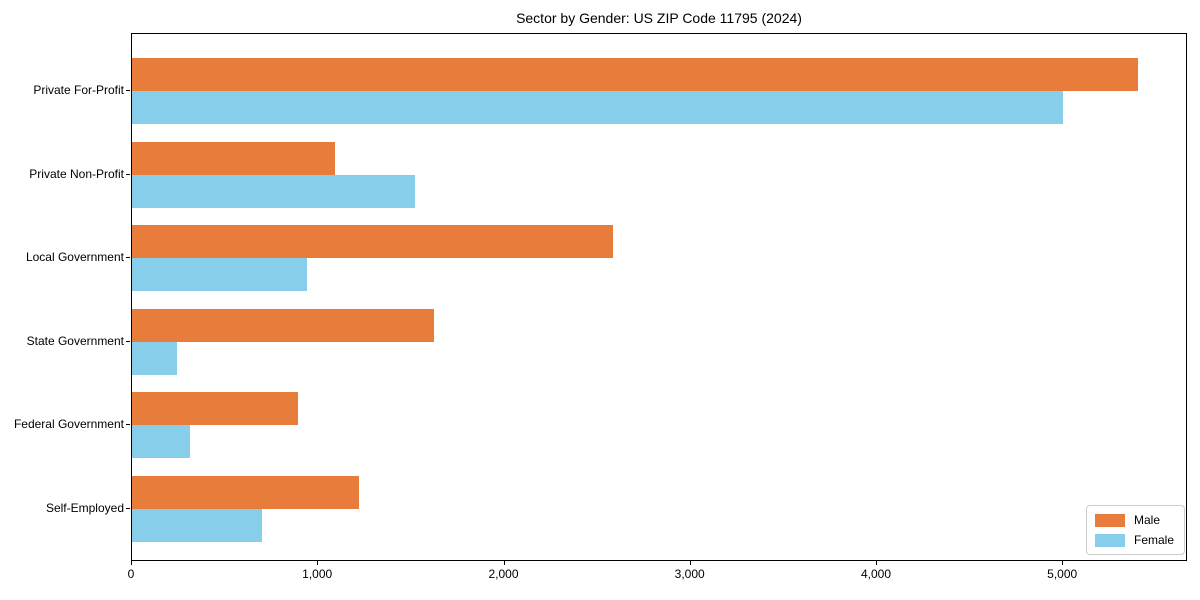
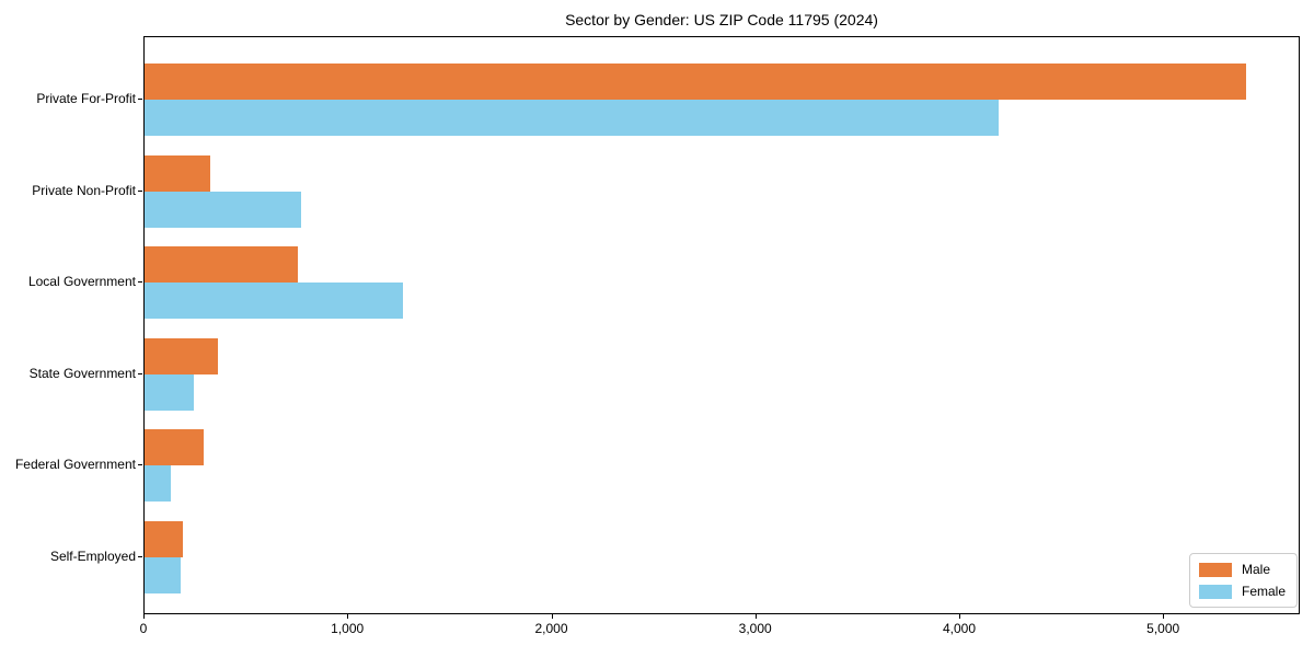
Female/Private For-Profit: 5000 -> 4190
Male/Private Non-Profit: 1090 -> 320
Female/Private Non-Profit: 1520 -> 770
Male/Local Government: 2580 -> 750
Female/Local Government: 940 -> 1260
Male/State Government: 1620 -> 360
Male/Federal Government: 890 -> 290
Female/Federal Government: 310 -> 130
Male/Self-Employed: 1220 -> 190
Female/Self-Employed: 700 -> 180
